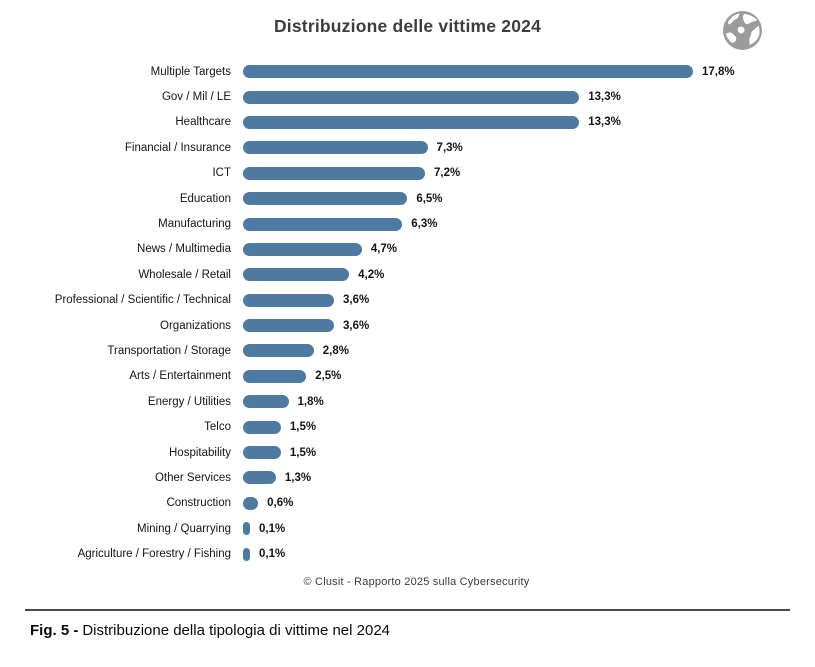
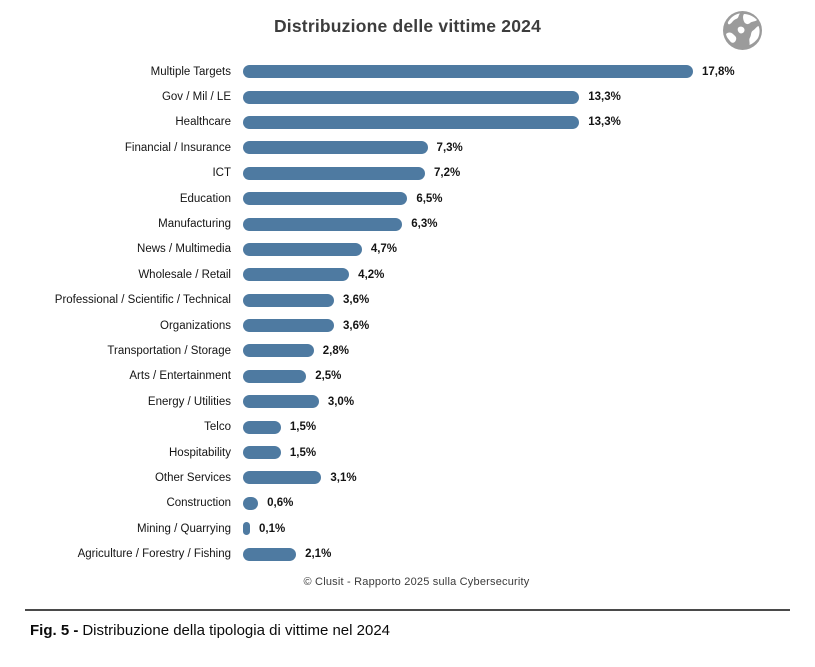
Energy / Utilities: 1,8% -> 3,0%
Other Services: 1,3% -> 3,1%
Agriculture / Forestry / Fishing: 0,1% -> 2,1%
